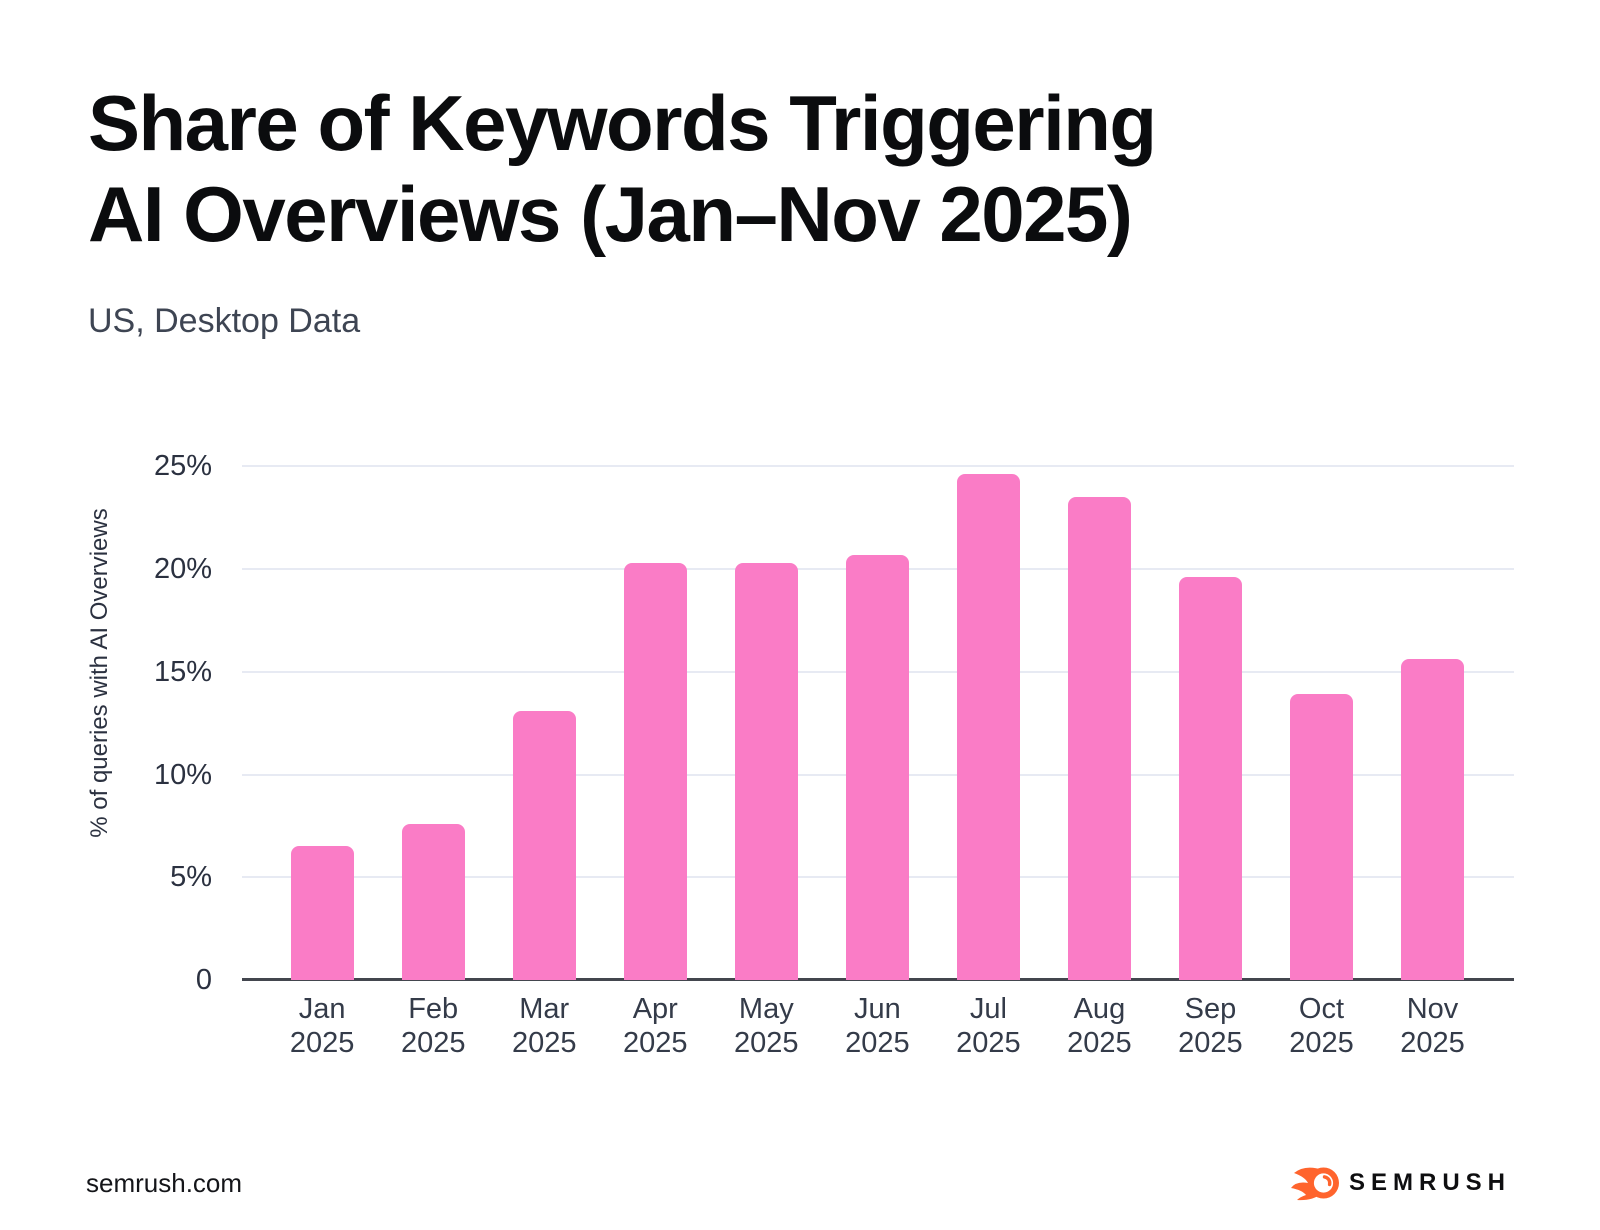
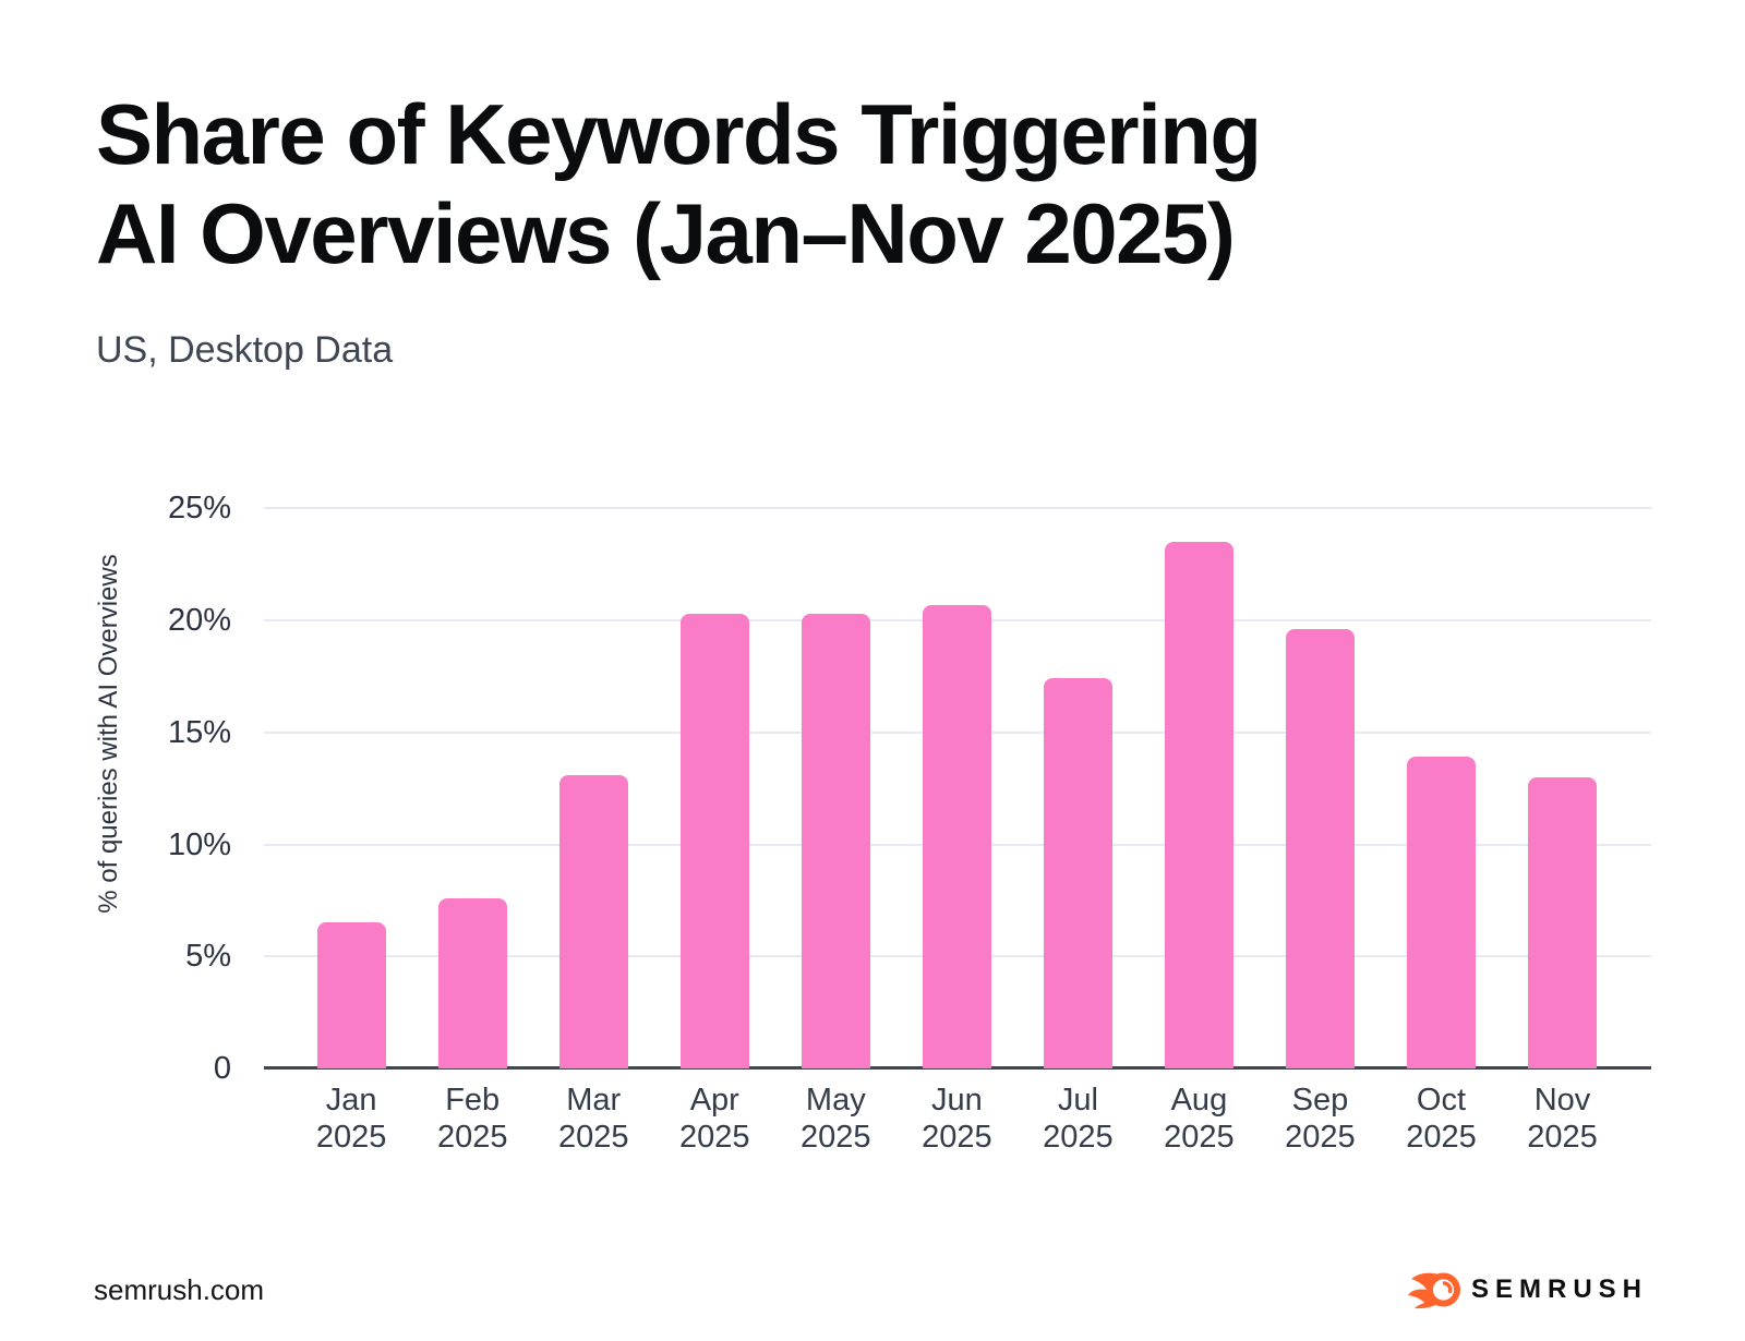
Jul 2025: 24.6% -> 17.4%
Nov 2025: 15.6% -> 13.0%
